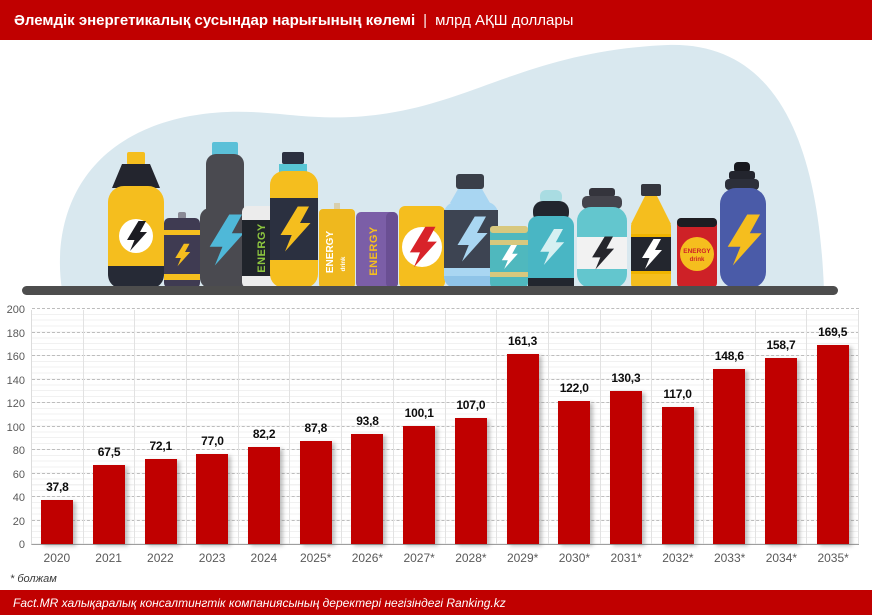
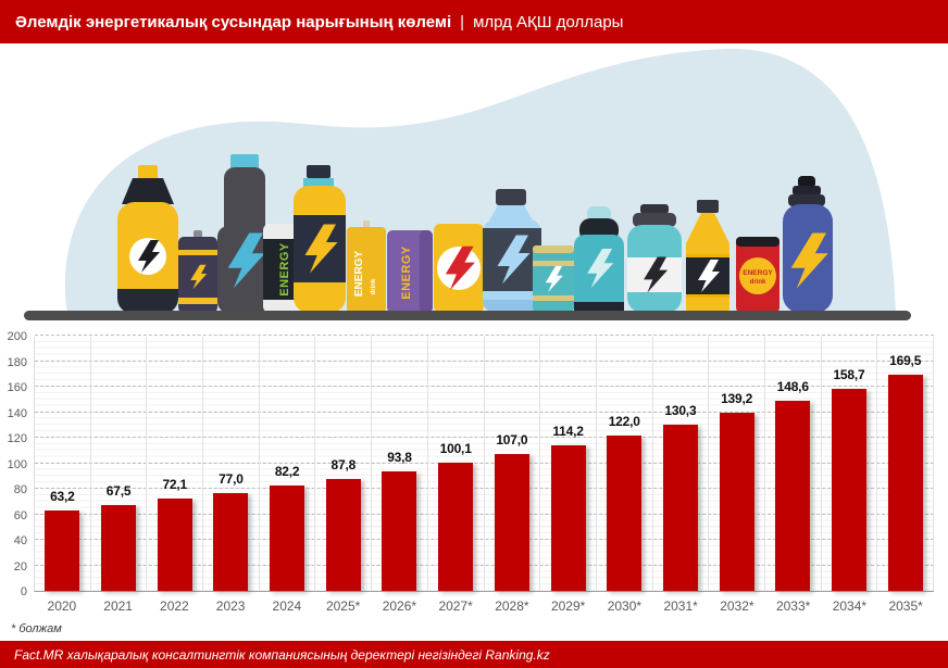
2020: 37,8 -> 63,2
2029*: 161,3 -> 114,2
2032*: 117,0 -> 139,2
